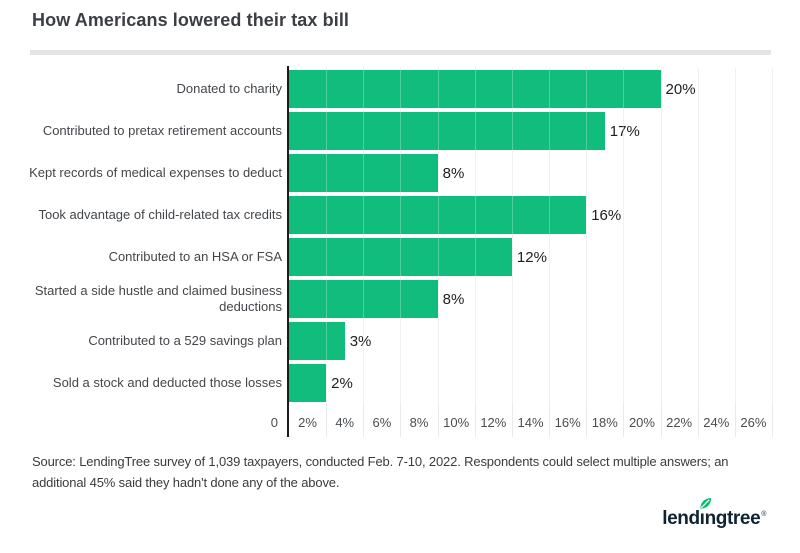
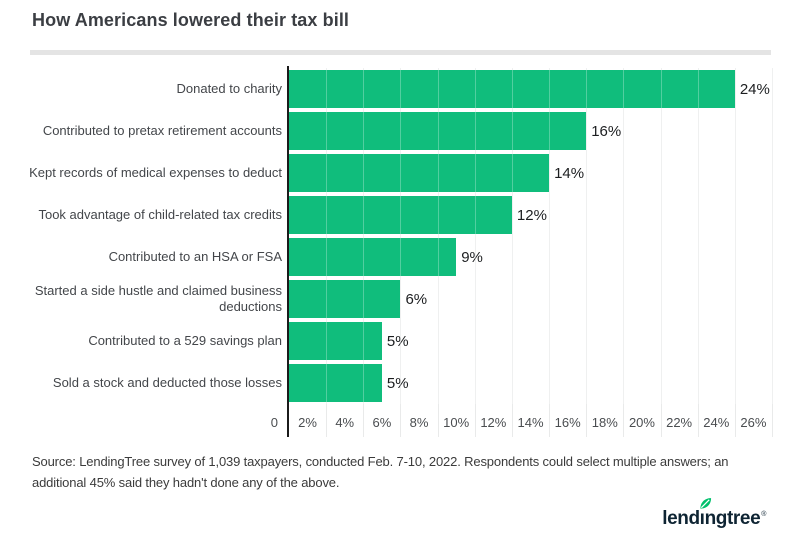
Donated to charity: 20% -> 24%
Contributed to pretax retirement accounts: 17% -> 16%
Kept records of medical expenses to deduct: 8% -> 14%
Took advantage of child-related tax credits: 16% -> 12%
Contributed to an HSA or FSA: 12% -> 9%
Started a side hustle and claimed business deductions: 8% -> 6%
Contributed to a 529 savings plan: 3% -> 5%
Sold a stock and deducted those losses: 2% -> 5%
